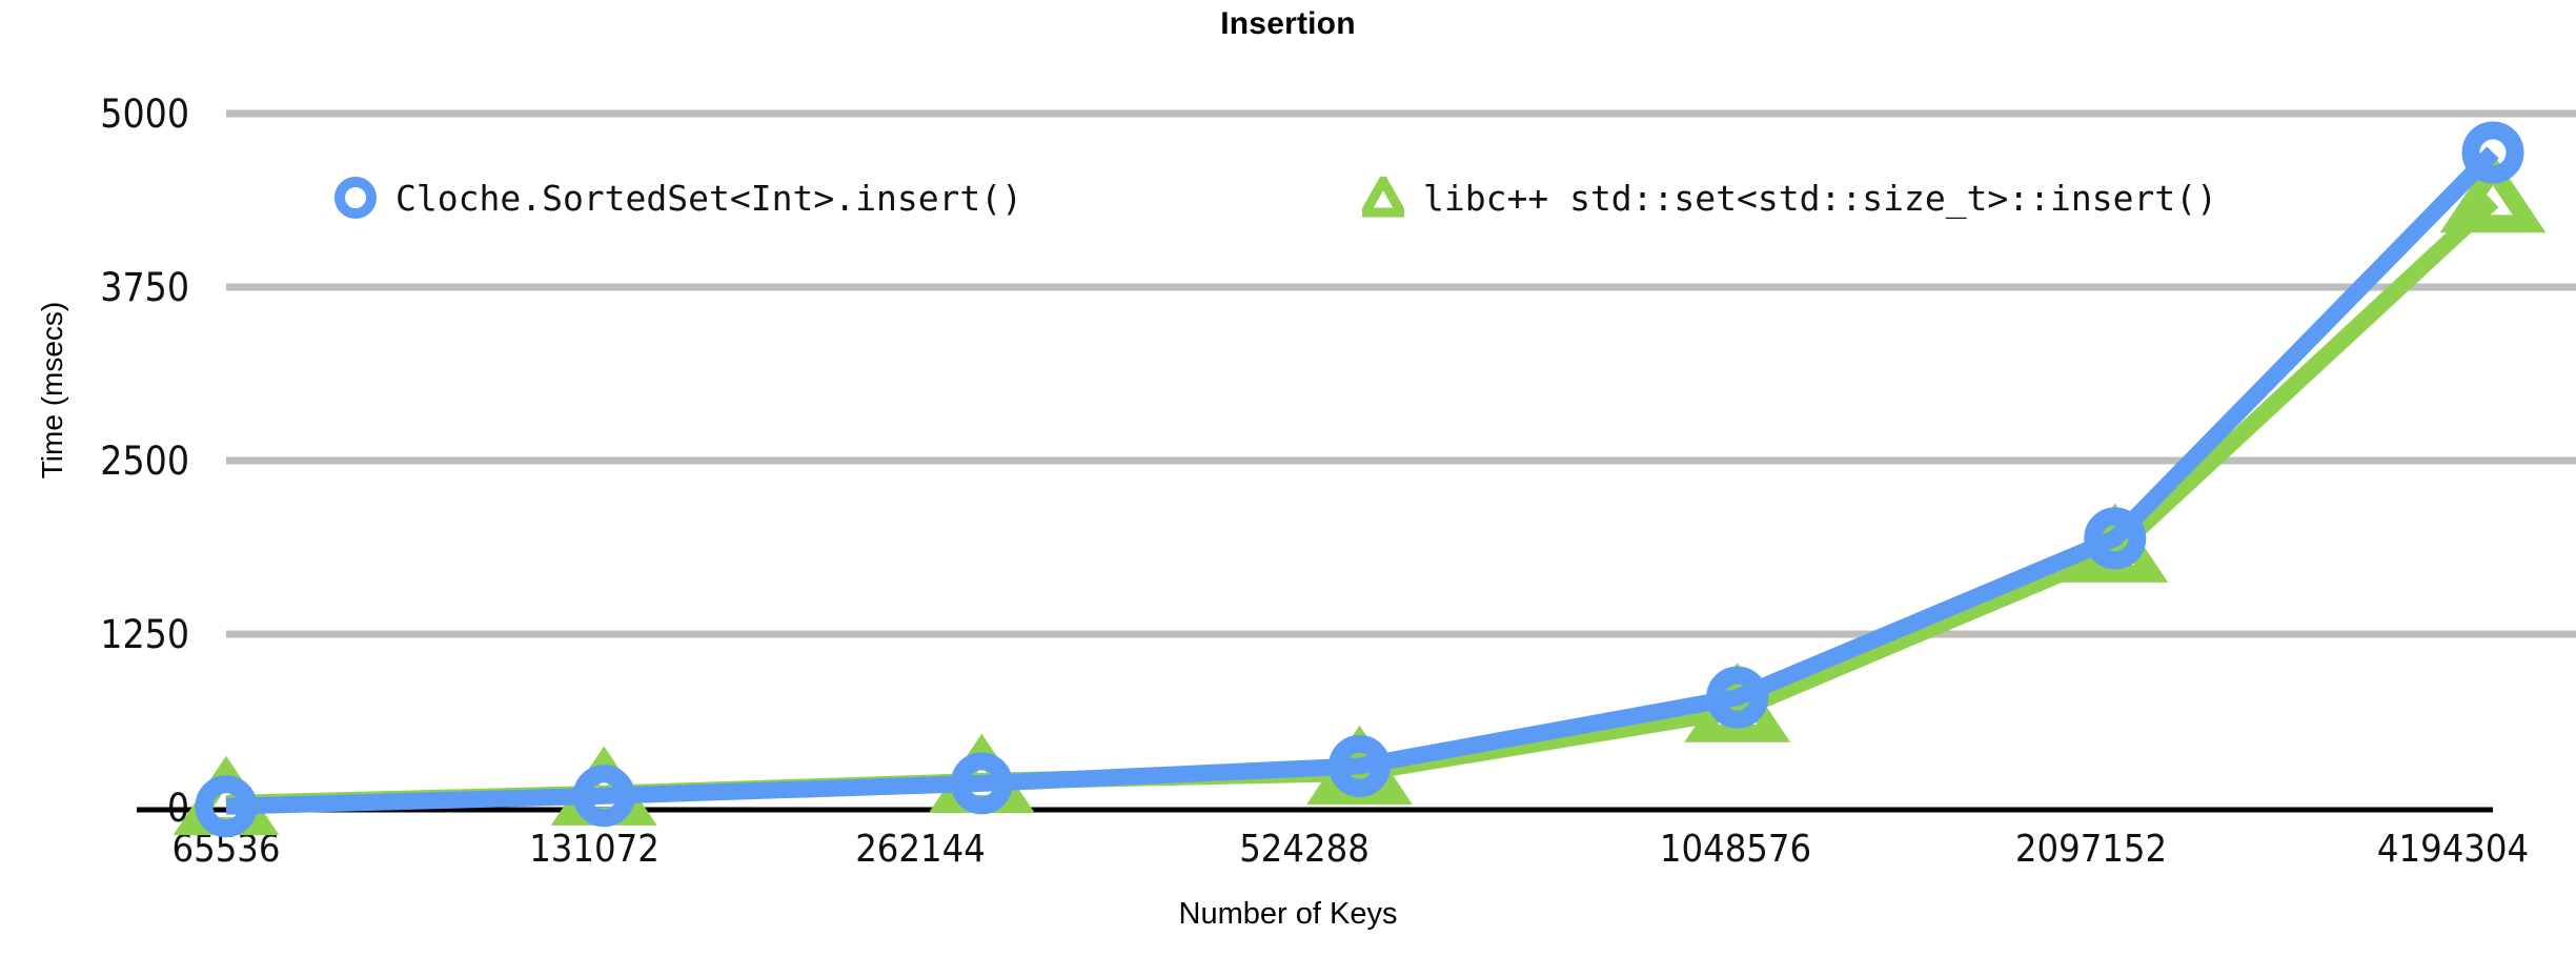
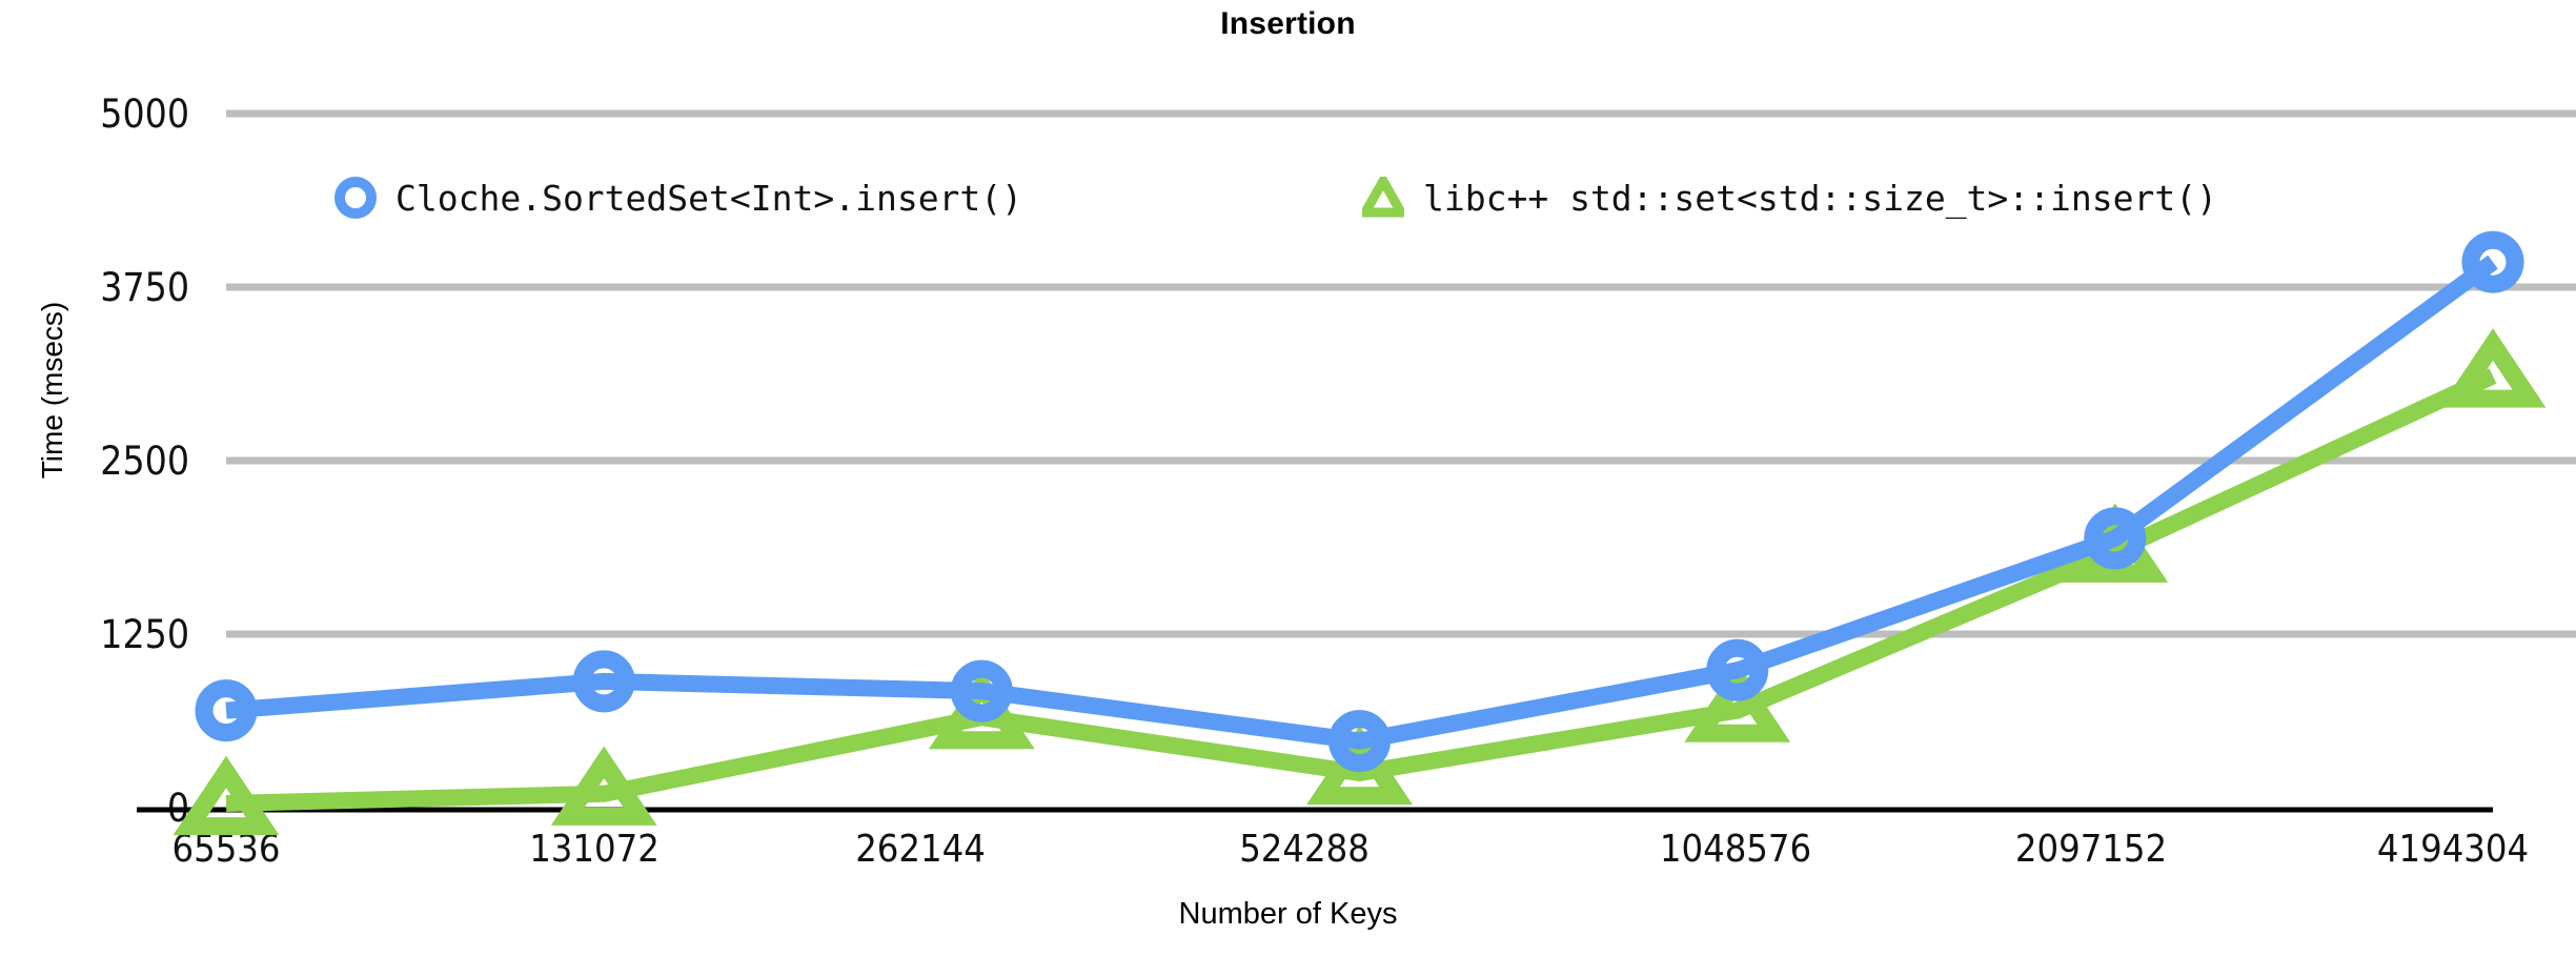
Cloche.SortedSet<Int>.insert()/65536: 10 -> 700
Cloche.SortedSet<Int>.insert()/131072: 80 -> 910
Cloche.SortedSet<Int>.insert()/262144: 180 -> 840
libc++ std::set<std::size_t>::insert()/262144: 190 -> 650
Cloche.SortedSet<Int>.insert()/524288: 300 -> 480
Cloche.SortedSet<Int>.insert()/1048576: 800 -> 990
Cloche.SortedSet<Int>.insert()/4194304: 4720 -> 3930
libc++ std::set<std::size_t>::insert()/4194304: 4370 -> 3110
